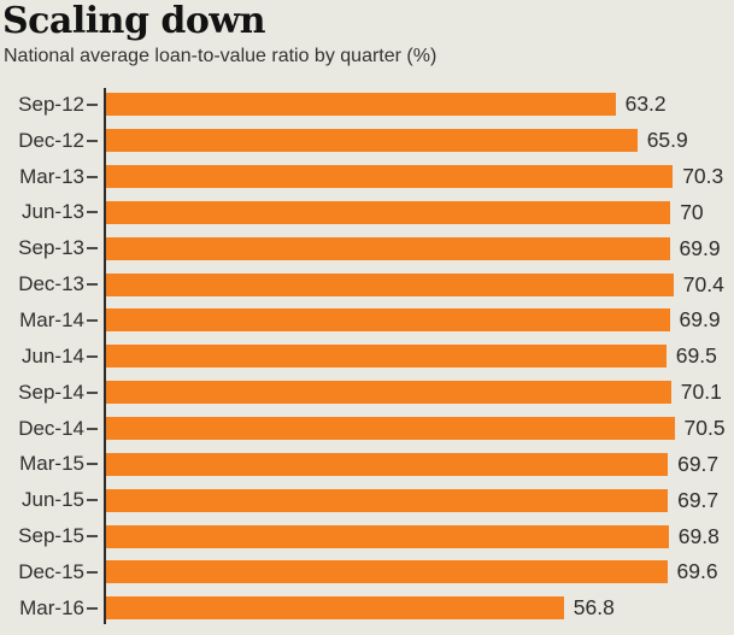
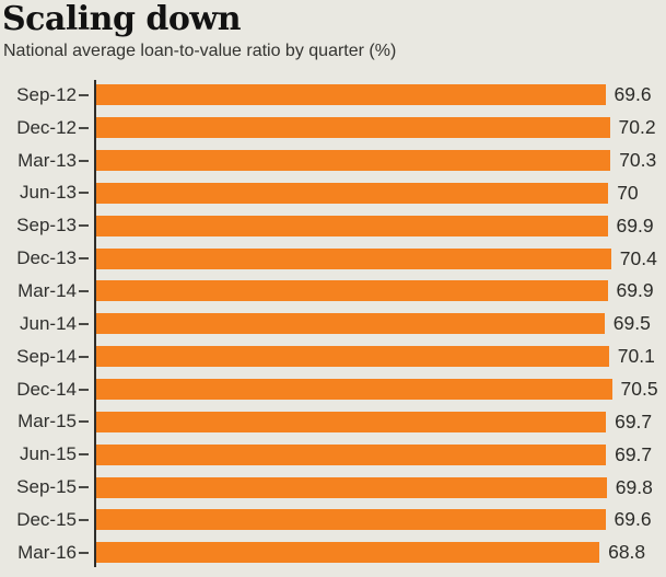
Sep-12: 63.2 -> 69.6
Dec-12: 65.9 -> 70.2
Mar-16: 56.8 -> 68.8
